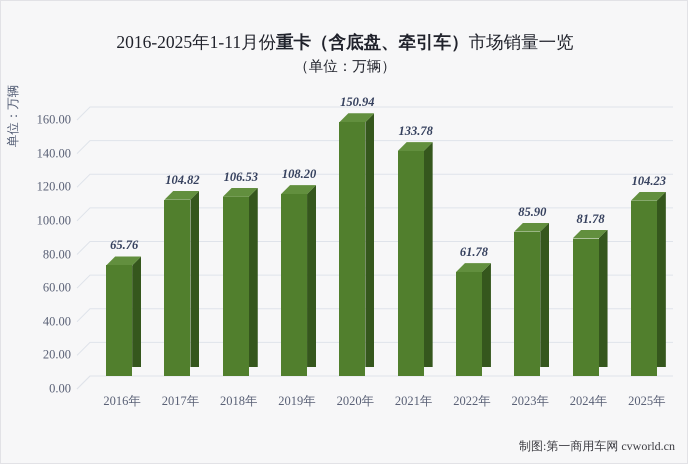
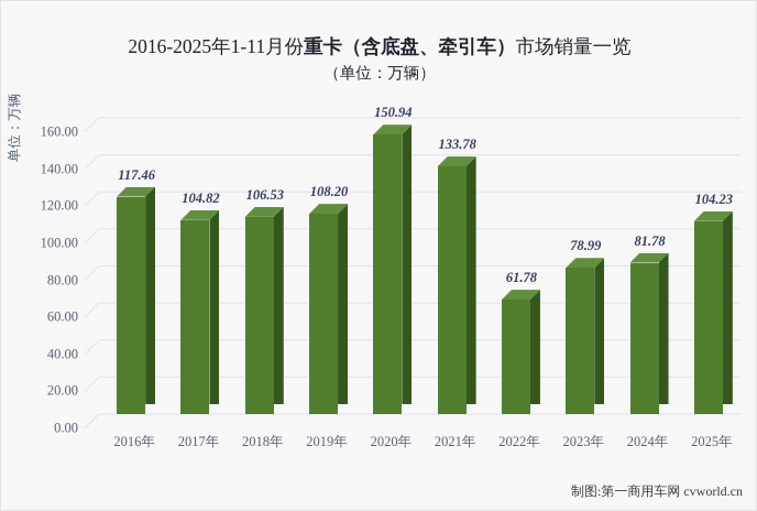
2016年: 65.76 -> 117.46
2023年: 85.90 -> 78.99
